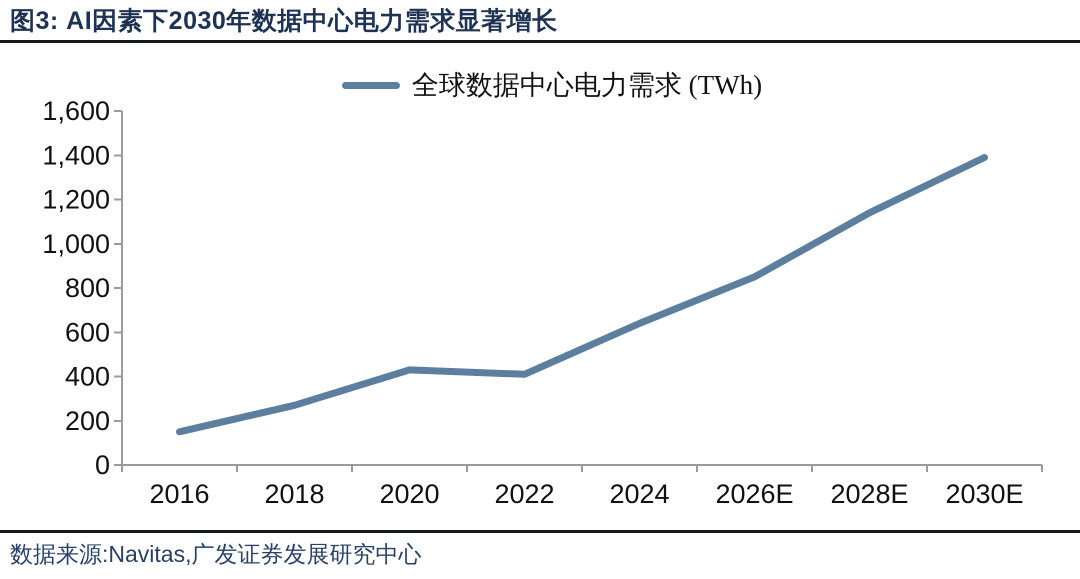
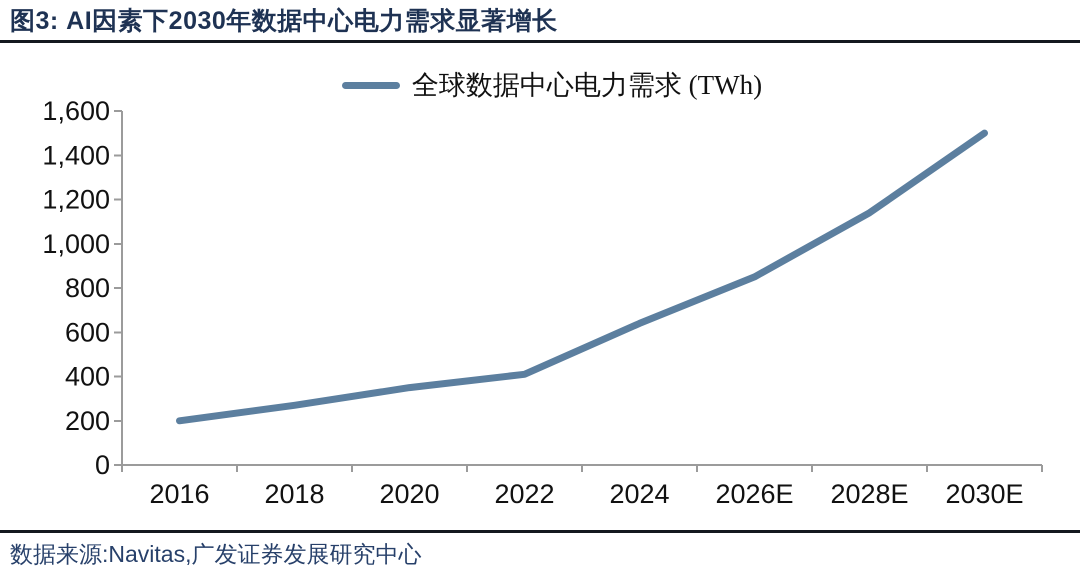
2016: 150 -> 200
2020: 430 -> 350
2030E: 1390 -> 1500
